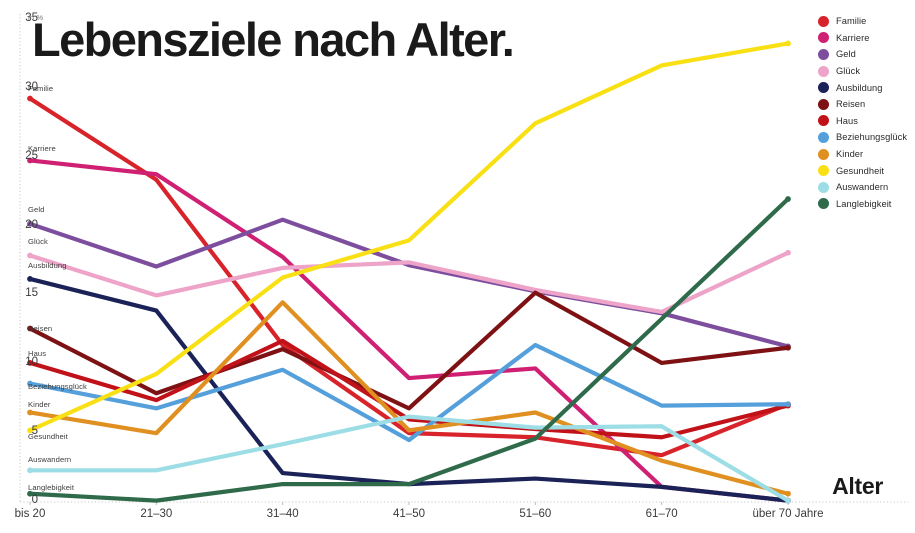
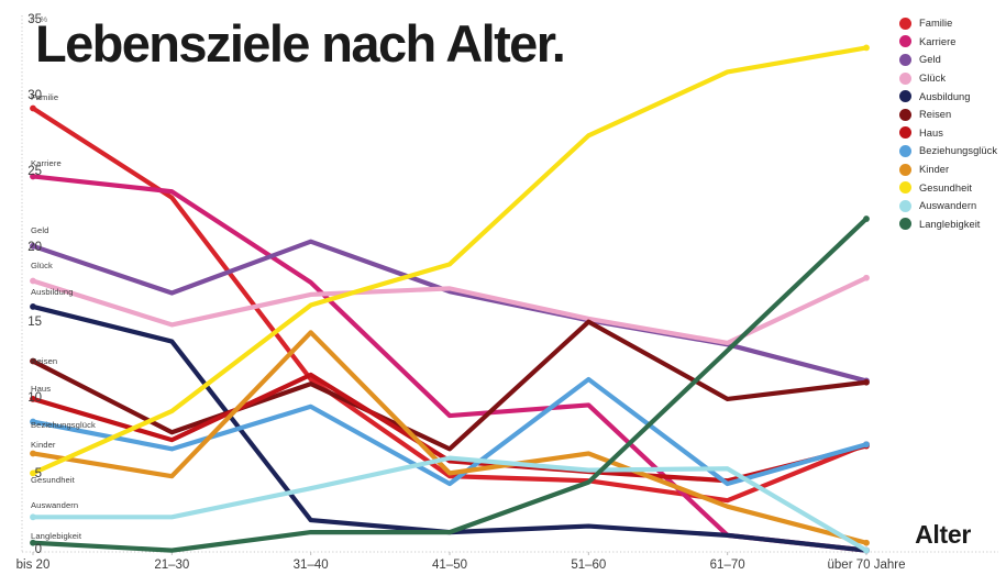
Beziehungsglück/61–70: 7.0 -> 4.5
